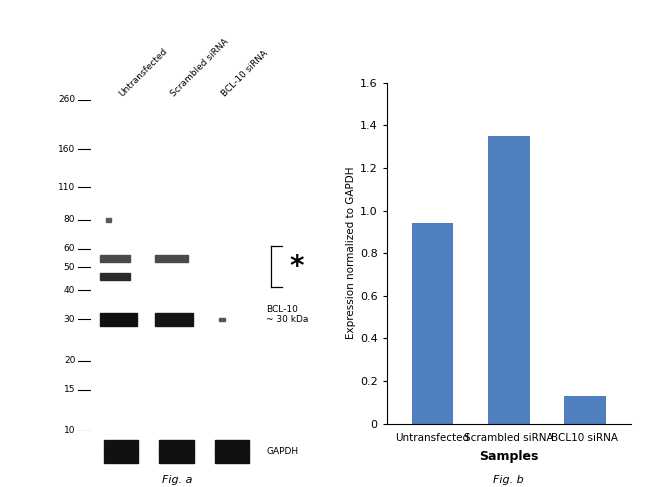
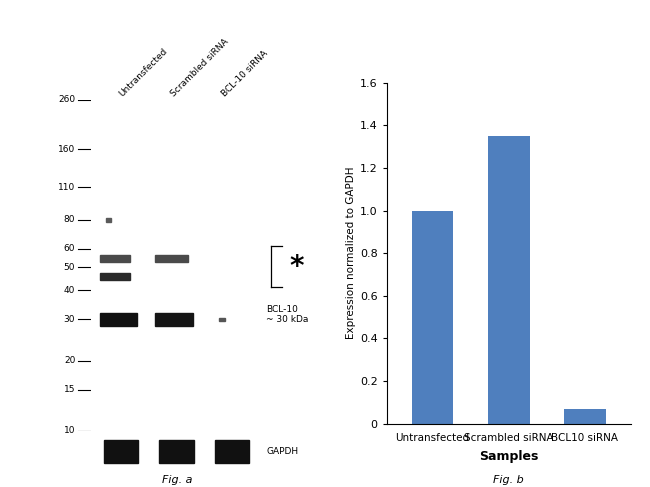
Untransfected: 0.94 -> 1.00
BCL10 siRNA: 0.13 -> 0.07
